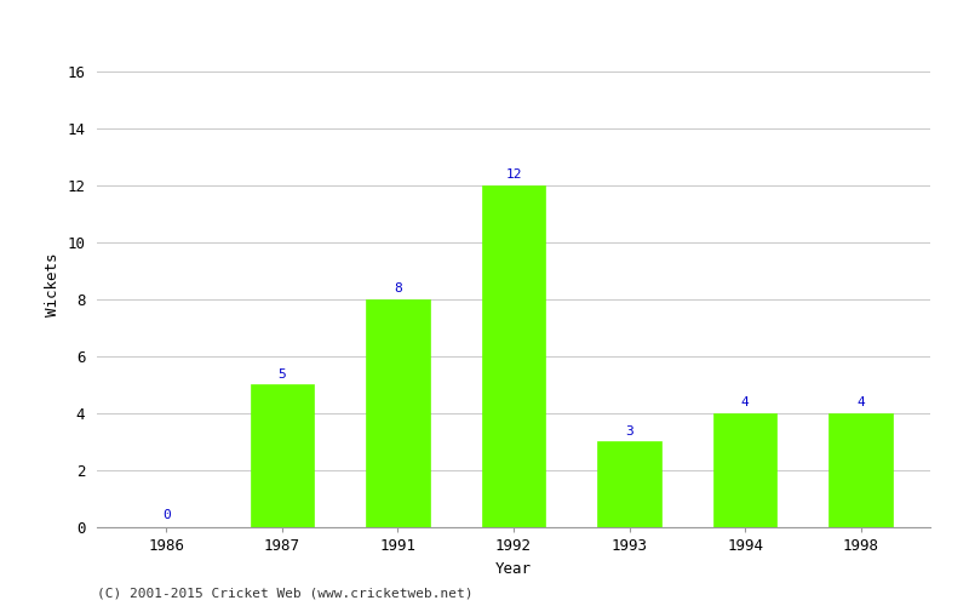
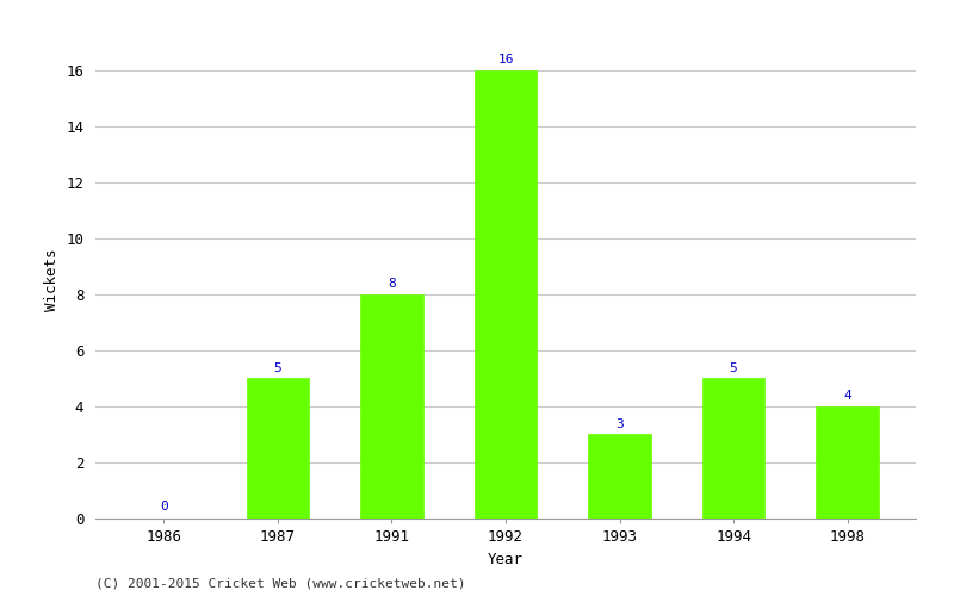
1992: 12 -> 16
1994: 4 -> 5
